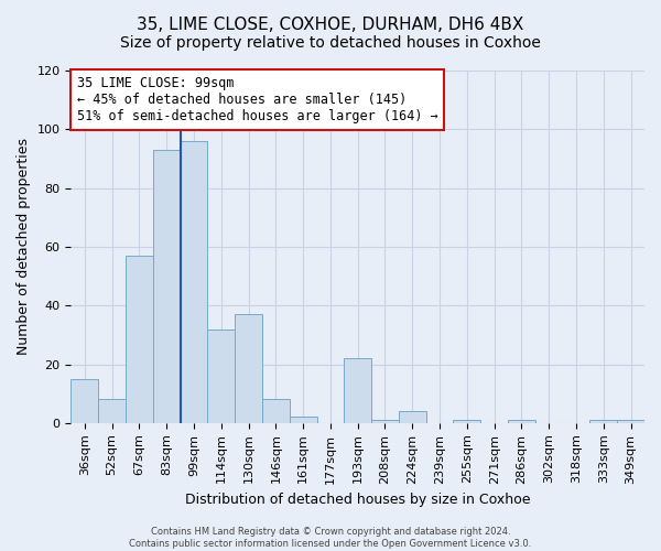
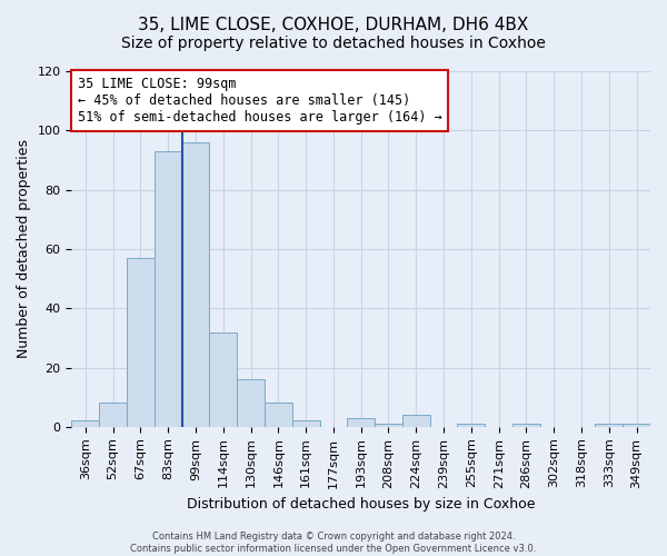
36sqm: 15 -> 2
130sqm: 37 -> 16
193sqm: 22 -> 3
